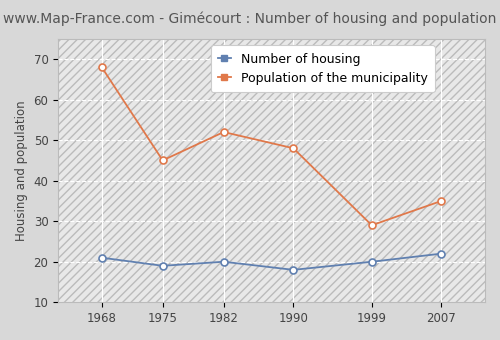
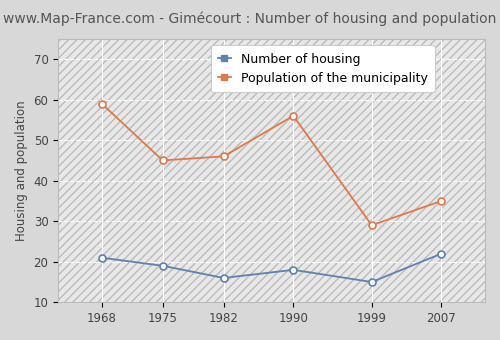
Population of the municipality/1968: 68 -> 59
Number of housing/1982: 20 -> 16
Population of the municipality/1982: 52 -> 46
Population of the municipality/1990: 48 -> 56
Number of housing/1999: 20 -> 15
